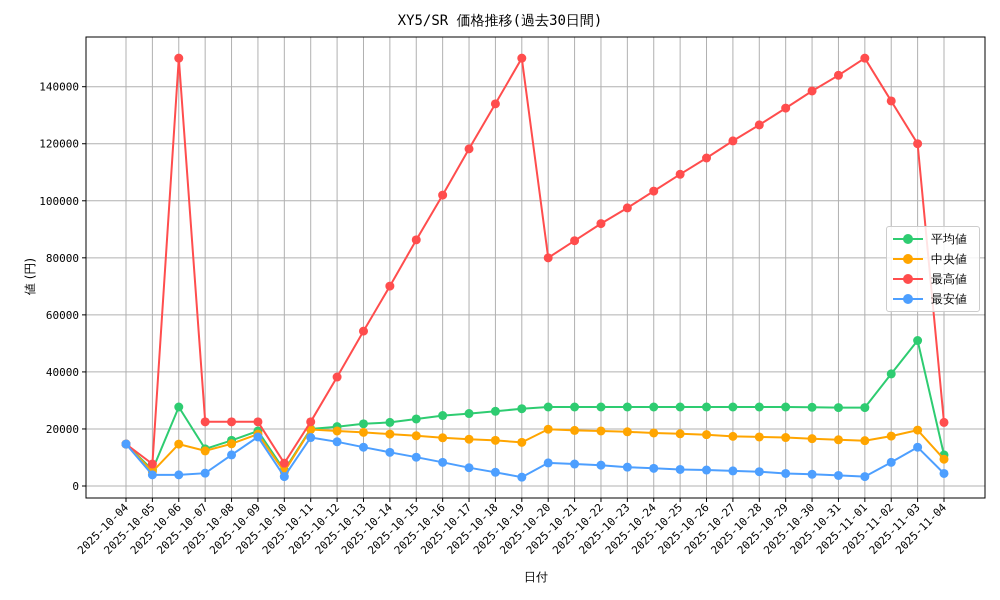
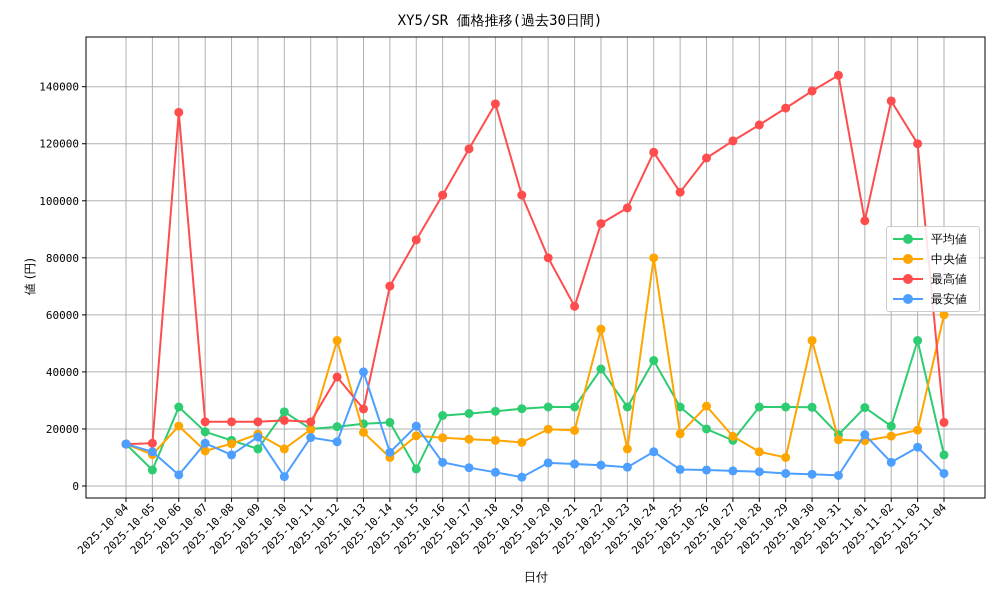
中央値/2025-10-05: 5000 -> 11000
最高値/2025-10-05: 8000 -> 15000
最安値/2025-10-05: 4000 -> 12000
中央値/2025-10-06: 15000 -> 21000
最高値/2025-10-06: 150000 -> 131000
平均値/2025-10-07: 13000 -> 19000
最安値/2025-10-07: 4000 -> 15000
平均値/2025-10-09: 19000 -> 13000
平均値/2025-10-10: 6000 -> 26000
中央値/2025-10-10: 5000 -> 13000
最高値/2025-10-10: 8000 -> 23000
中央値/2025-10-12: 19000 -> 51000
最高値/2025-10-13: 54000 -> 27000
最安値/2025-10-13: 14000 -> 40000
中央値/2025-10-14: 18000 -> 10000
平均値/2025-10-15: 24000 -> 6000
最安値/2025-10-15: 10000 -> 21000
最高値/2025-10-19: 150000 -> 102000
最高値/2025-10-21: 86000 -> 63000
平均値/2025-10-22: 28000 -> 41000
中央値/2025-10-22: 19000 -> 55000
中央値/2025-10-23: 19000 -> 13000
平均値/2025-10-24: 28000 -> 44000
中央値/2025-10-24: 19000 -> 80000
最高値/2025-10-24: 103000 -> 117000
最安値/2025-10-24: 6000 -> 12000
最高値/2025-10-25: 109000 -> 103000
平均値/2025-10-26: 28000 -> 20000
中央値/2025-10-26: 18000 -> 28000
平均値/2025-10-27: 28000 -> 16000
中央値/2025-10-28: 17000 -> 12000
中央値/2025-10-29: 17000 -> 10000
中央値/2025-10-30: 17000 -> 51000
平均値/2025-10-31: 28000 -> 18000
最高値/2025-11-01: 150000 -> 93000
最安値/2025-11-01: 3000 -> 18000
平均値/2025-11-02: 39000 -> 21000
中央値/2025-11-04: 9000 -> 60000
